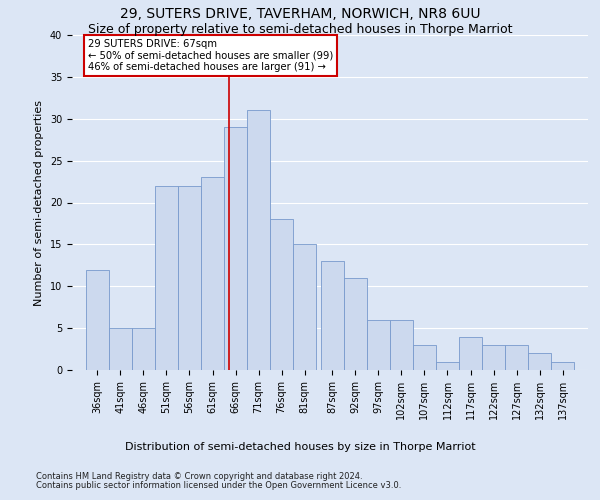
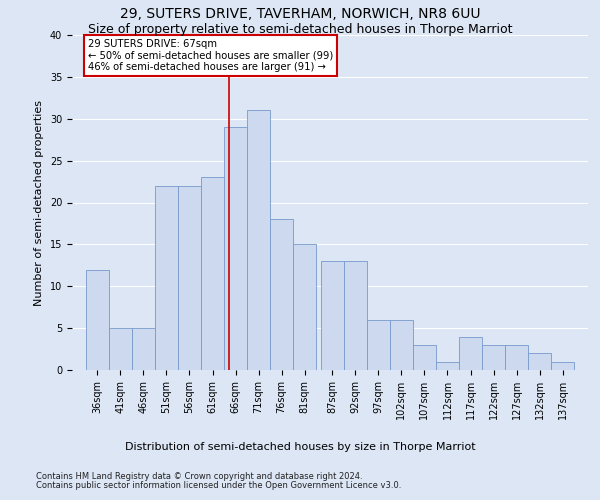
92sqm: 11 -> 13
